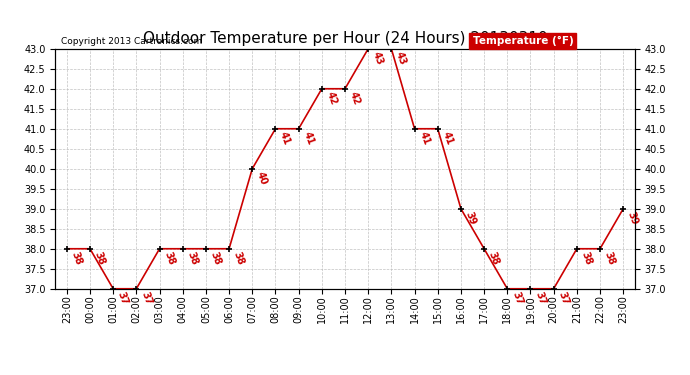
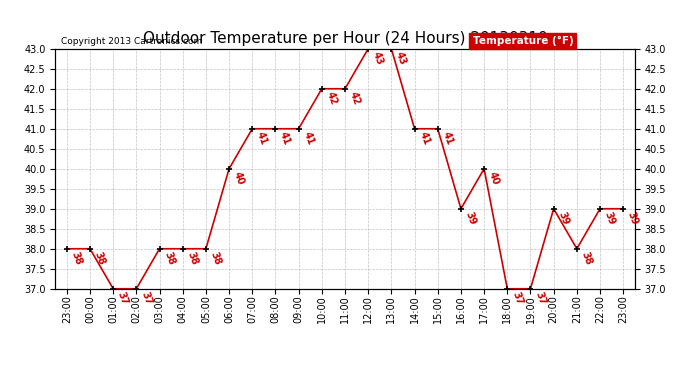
06:00: 38 -> 40
07:00: 40 -> 41
17:00: 38 -> 40
20:00: 37 -> 39
22:00: 38 -> 39
